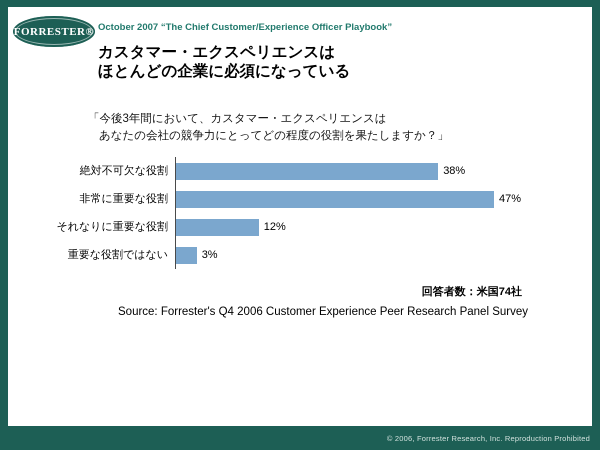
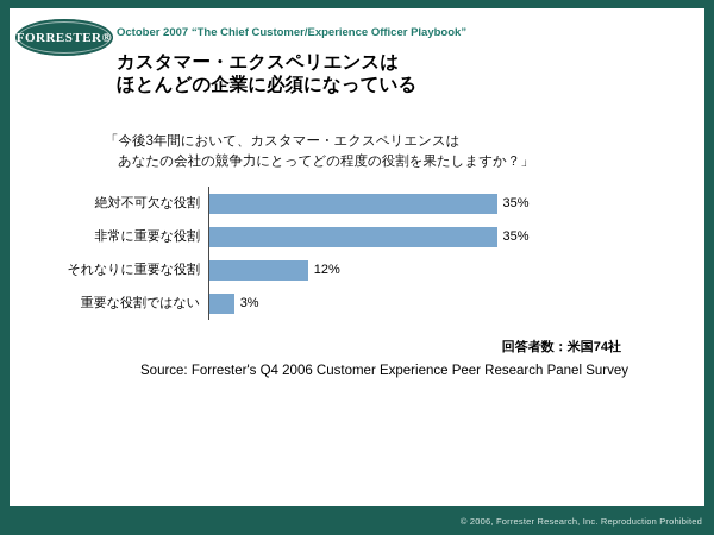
絶対不可欠な役割: 38% -> 35%
非常に重要な役割: 47% -> 35%
